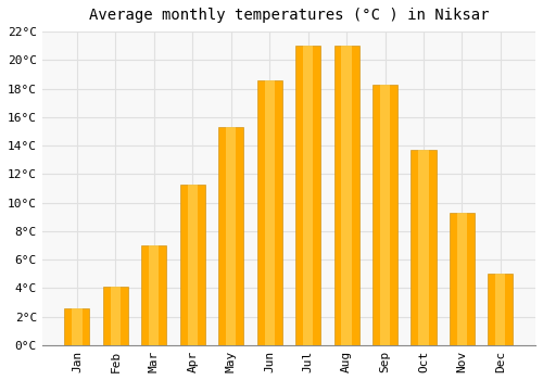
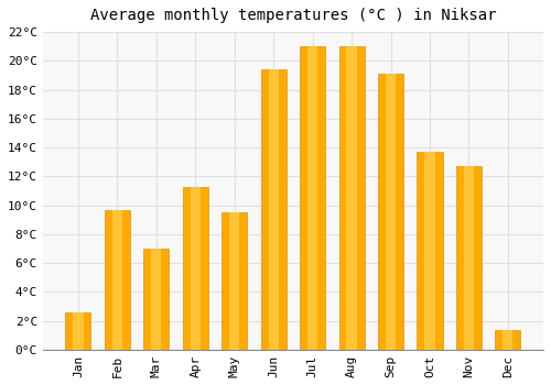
Feb: 4.1°C -> 9.7°C
May: 15.3°C -> 9.5°C
Jun: 18.6°C -> 19.4°C
Sep: 18.3°C -> 19.1°C
Nov: 9.3°C -> 12.7°C
Dec: 5.0°C -> 1.4°C
